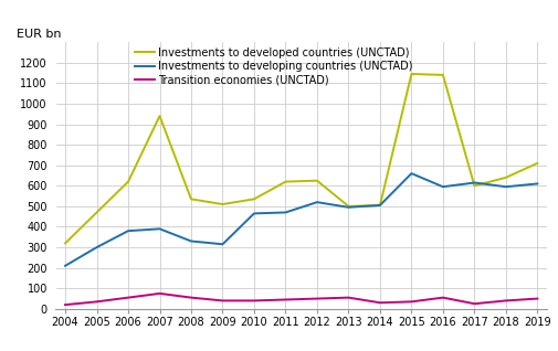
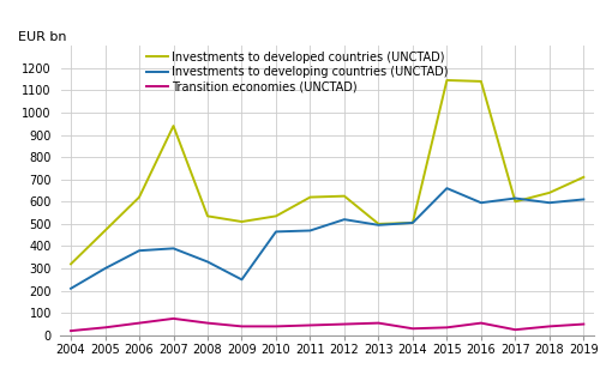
Investments to developing countries (UNCTAD)/2009: 320 -> 250
